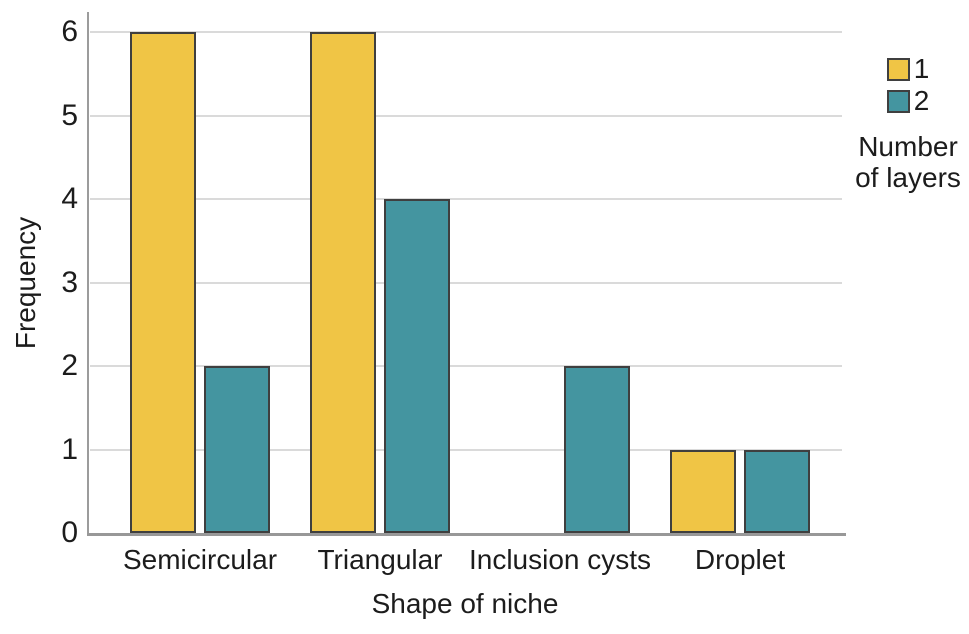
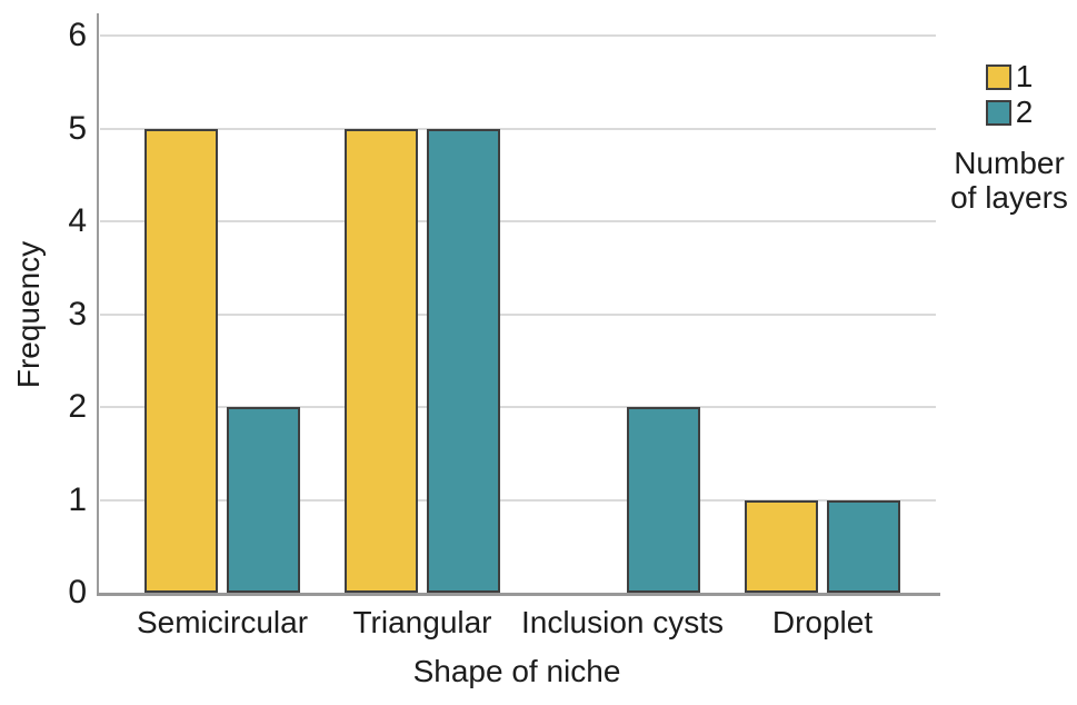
1/Semicircular: 6 -> 5
1/Triangular: 6 -> 5
2/Triangular: 4 -> 5
